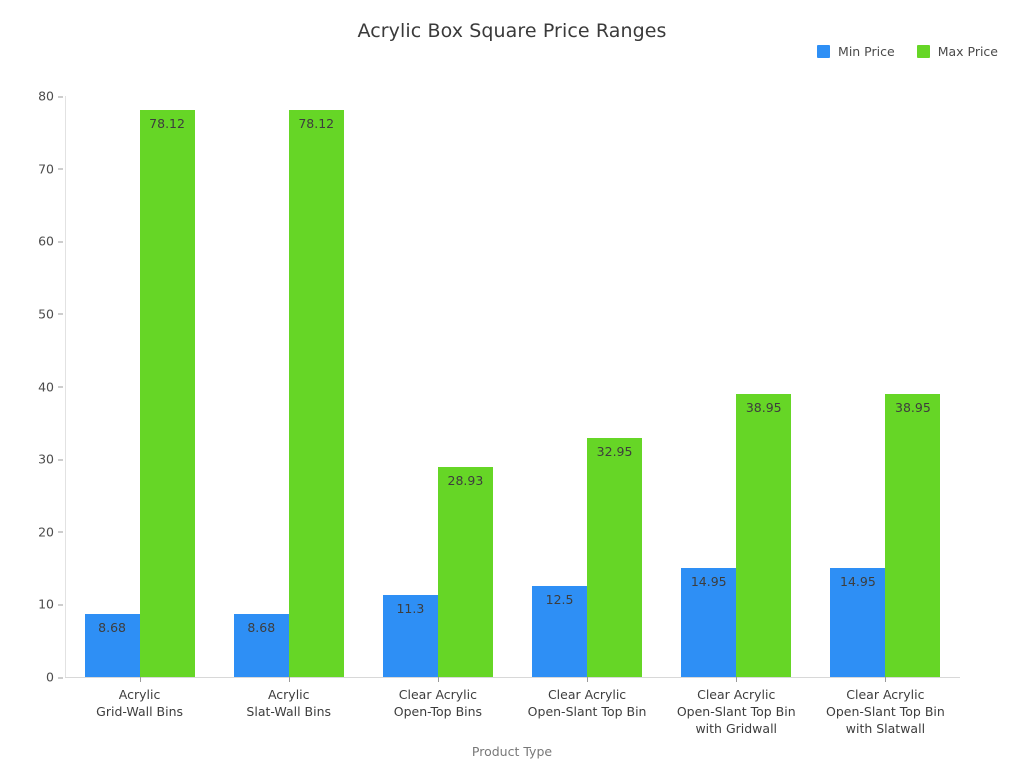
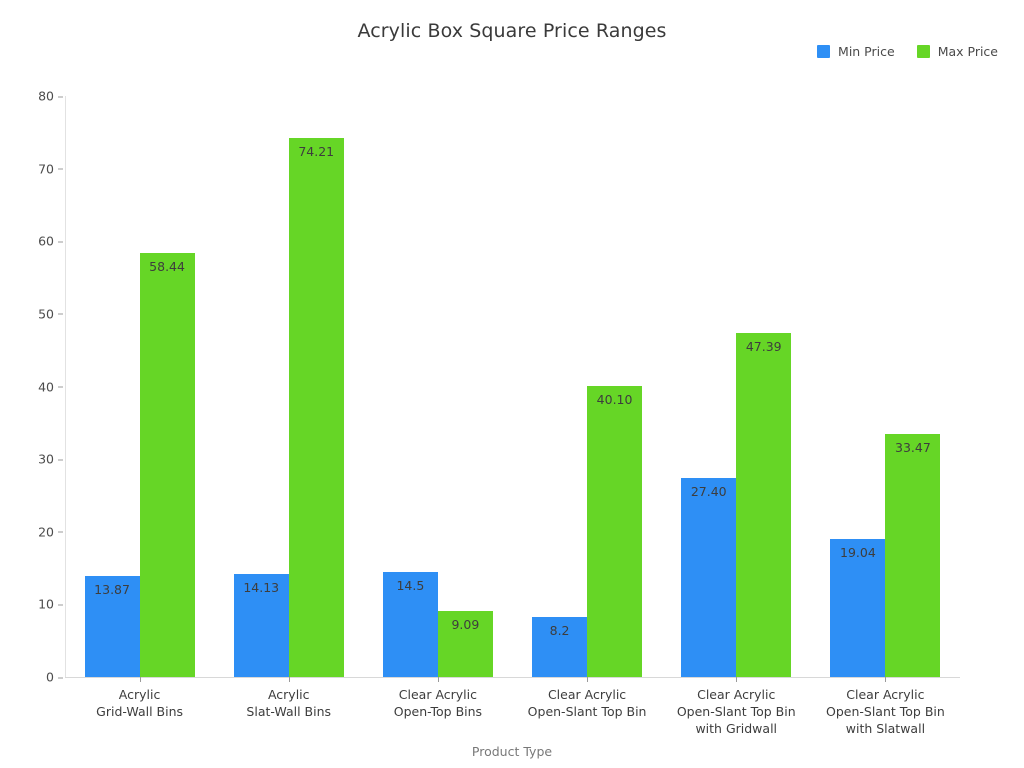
Min Price/Acrylic Grid-Wall Bins: 8.68 -> 13.87
Max Price/Acrylic Grid-Wall Bins: 78.12 -> 58.44
Min Price/Acrylic Slat-Wall Bins: 8.68 -> 14.13
Max Price/Acrylic Slat-Wall Bins: 78.12 -> 74.21
Min Price/Clear Acrylic Open-Top Bins: 11.3 -> 14.5
Max Price/Clear Acrylic Open-Top Bins: 28.93 -> 9.09
Min Price/Clear Acrylic Open-Slant Top Bin: 12.5 -> 8.2
Max Price/Clear Acrylic Open-Slant Top Bin: 32.95 -> 40.10
Min Price/Clear Acrylic Open-Slant Top Bin with Gridwall: 14.95 -> 27.40
Max Price/Clear Acrylic Open-Slant Top Bin with Gridwall: 38.95 -> 47.39
Min Price/Clear Acrylic Open-Slant Top Bin with Slatwall: 14.95 -> 19.04
Max Price/Clear Acrylic Open-Slant Top Bin with Slatwall: 38.95 -> 33.47
